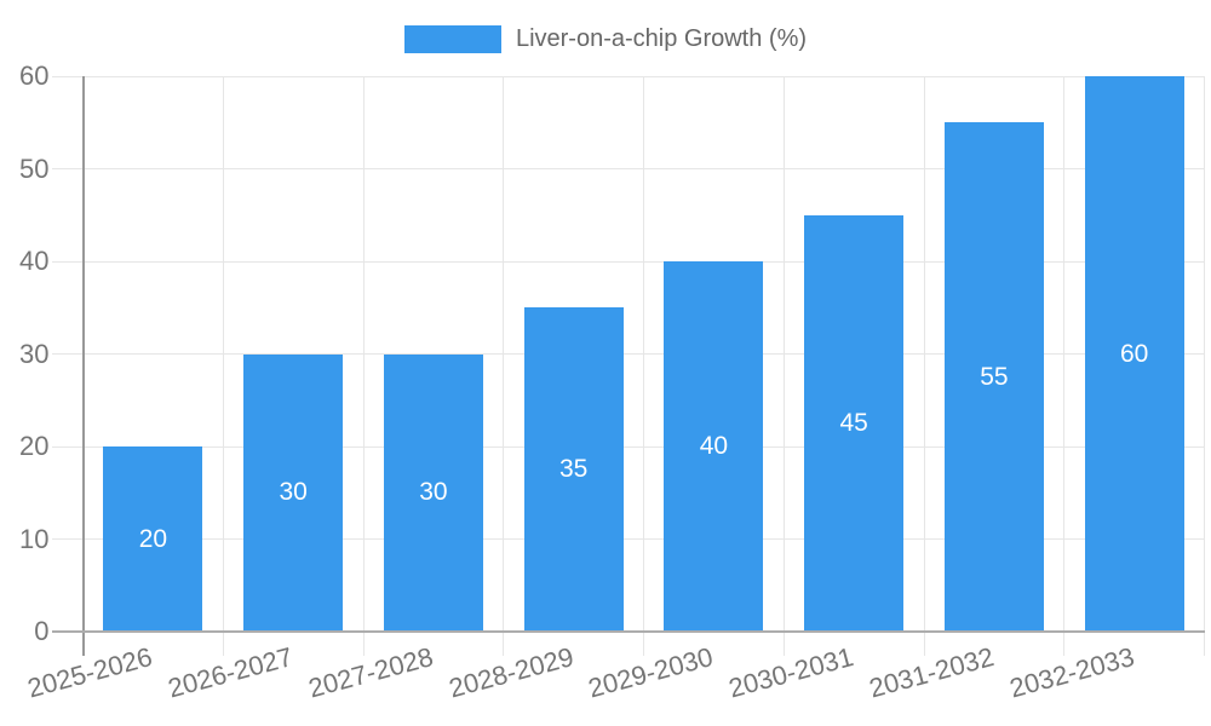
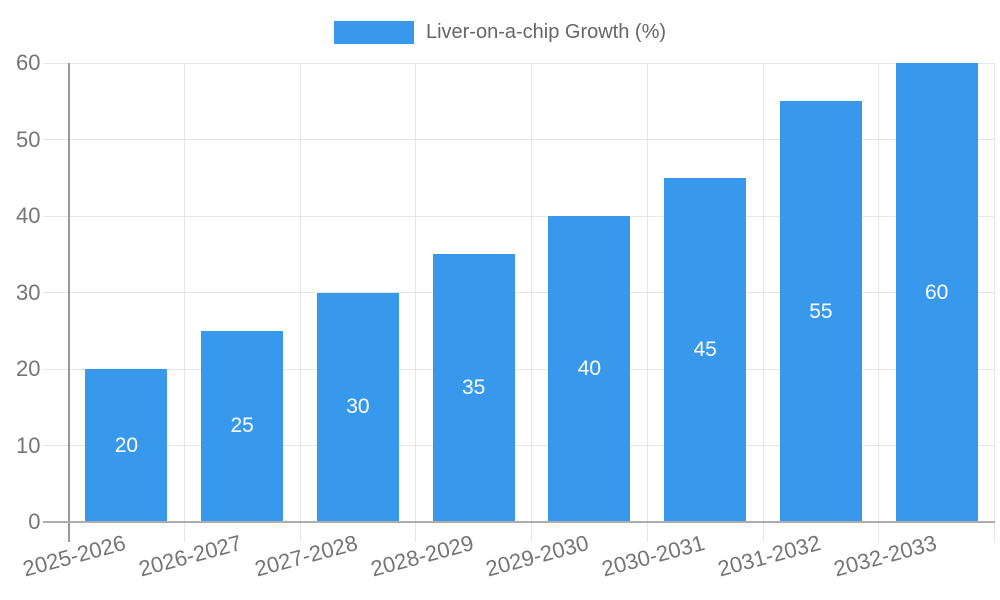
2026-2027: 30 -> 25
